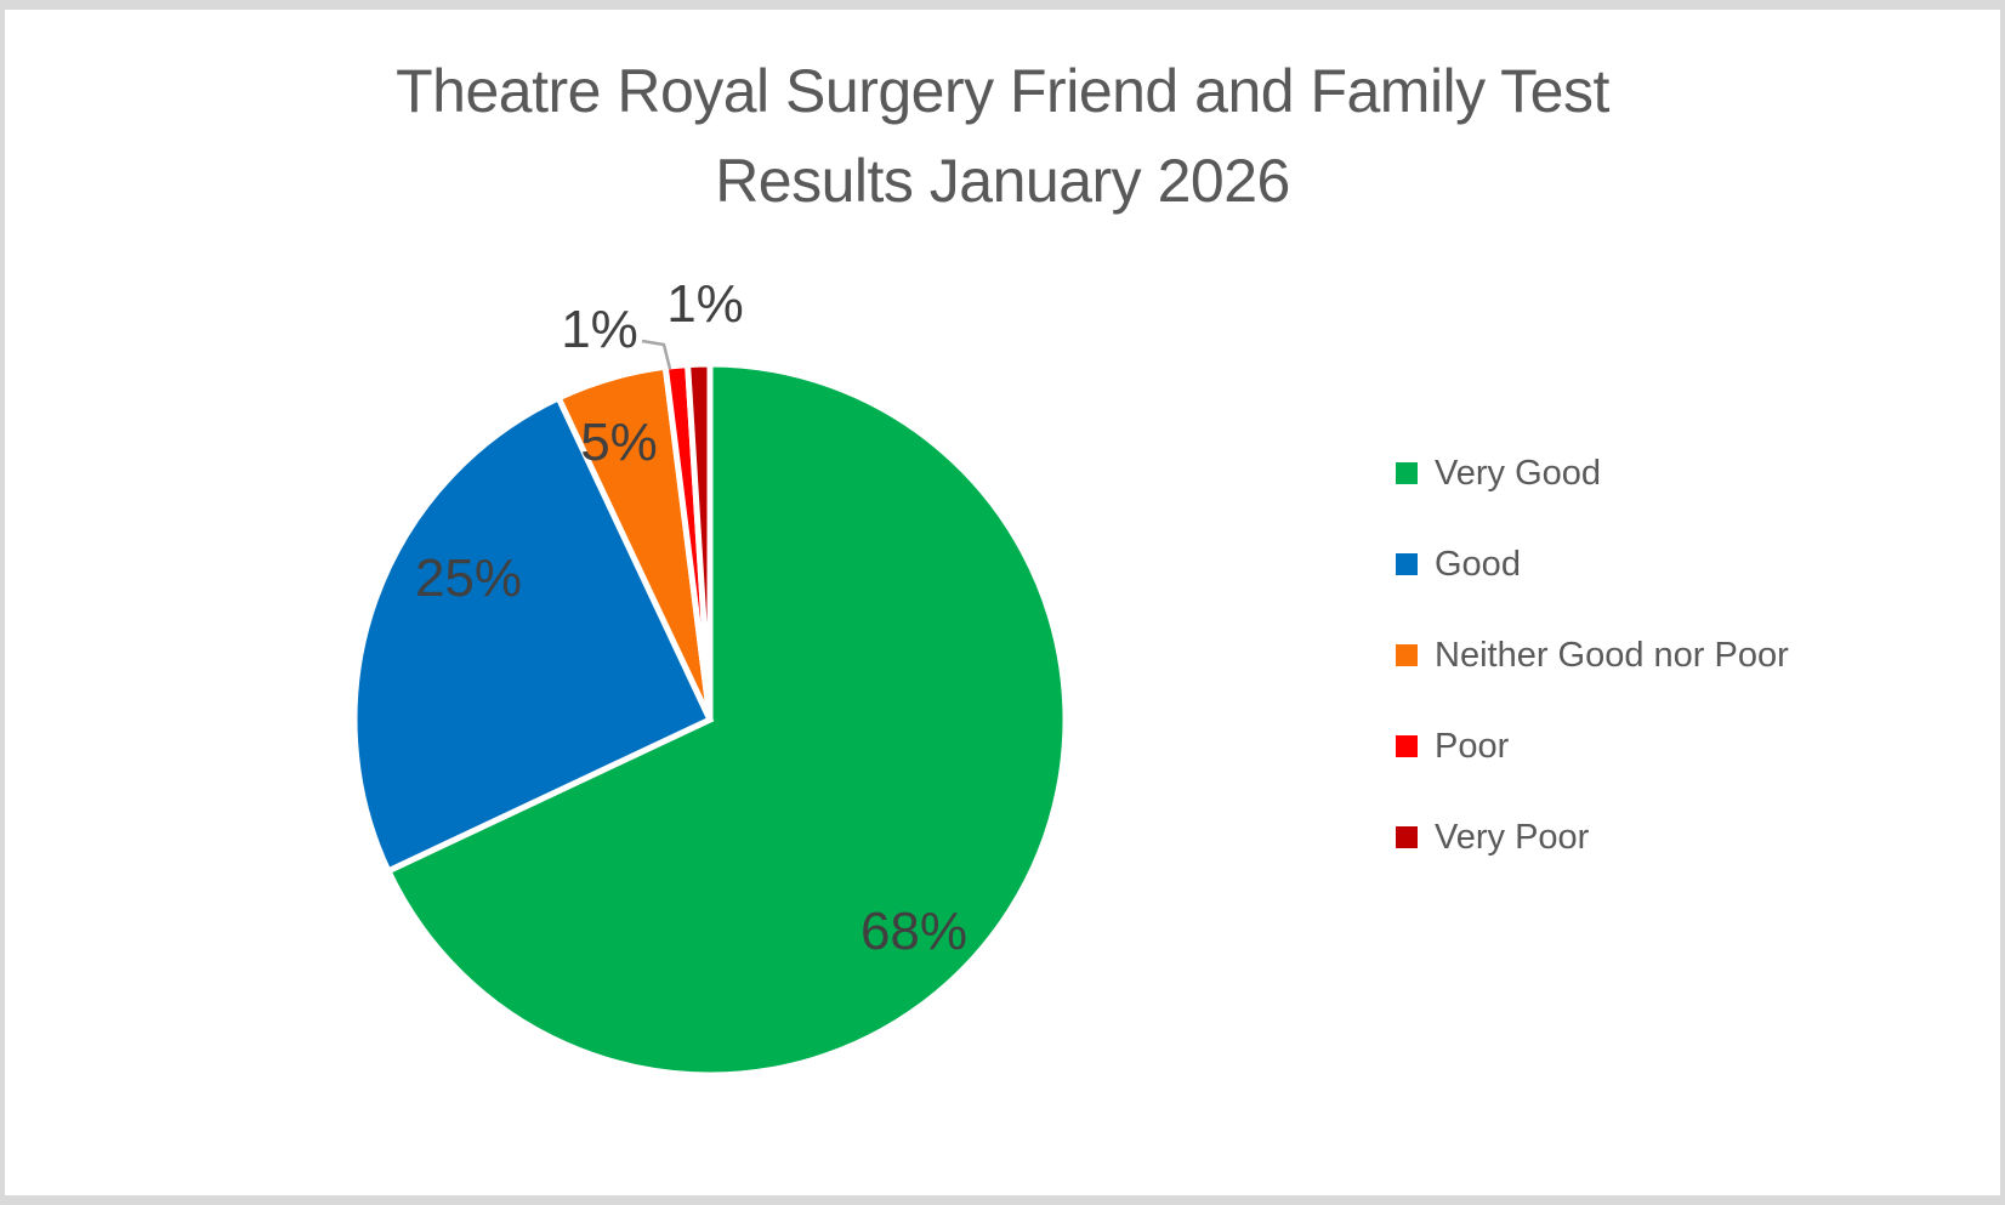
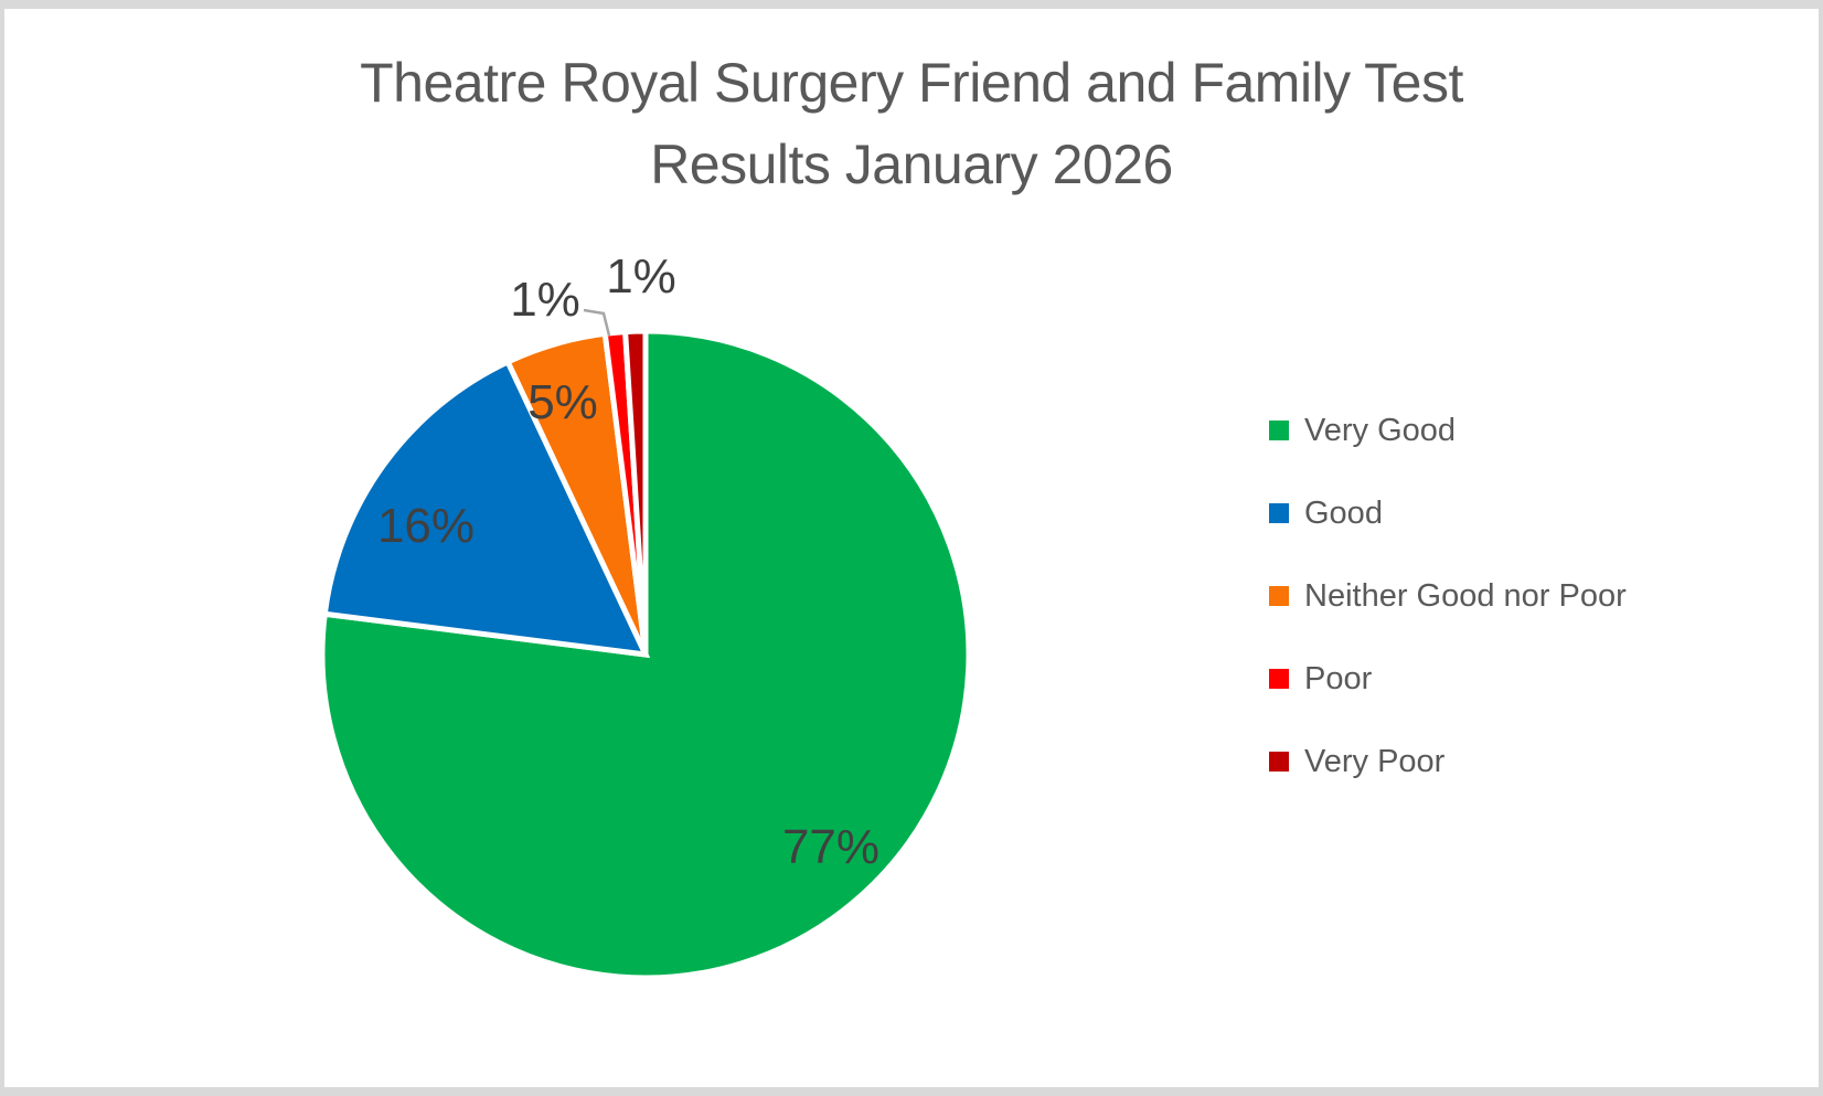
Very Good: 68% -> 77%
Good: 25% -> 16%
